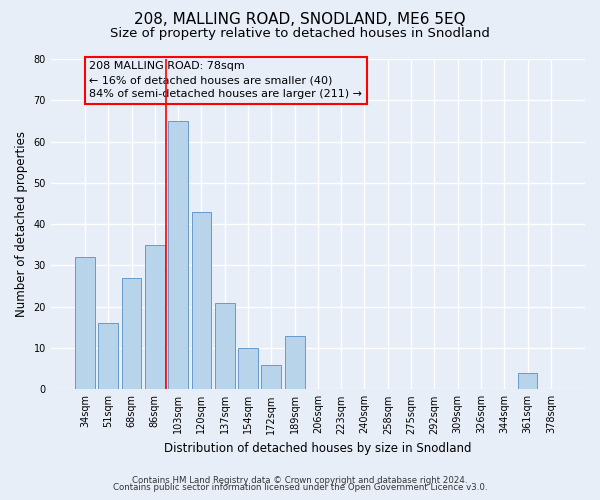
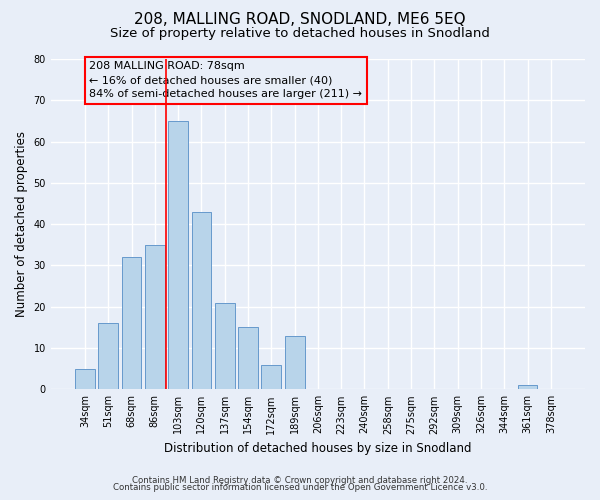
34sqm: 32 -> 5
68sqm: 27 -> 32
154sqm: 10 -> 15
361sqm: 4 -> 1
